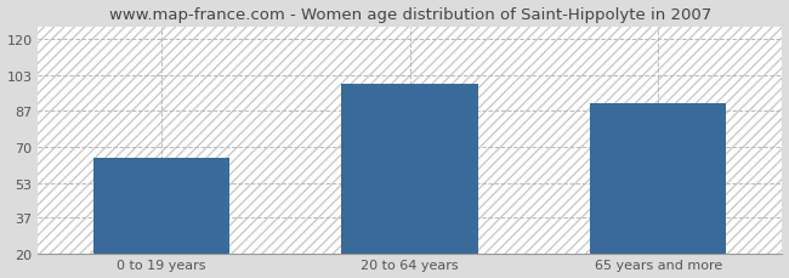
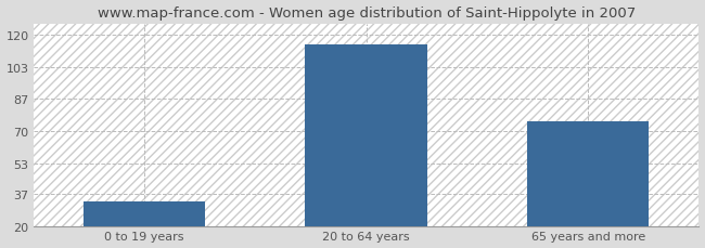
0 to 19 years: 65 -> 33
20 to 64 years: 99 -> 115
65 years and more: 90 -> 75
